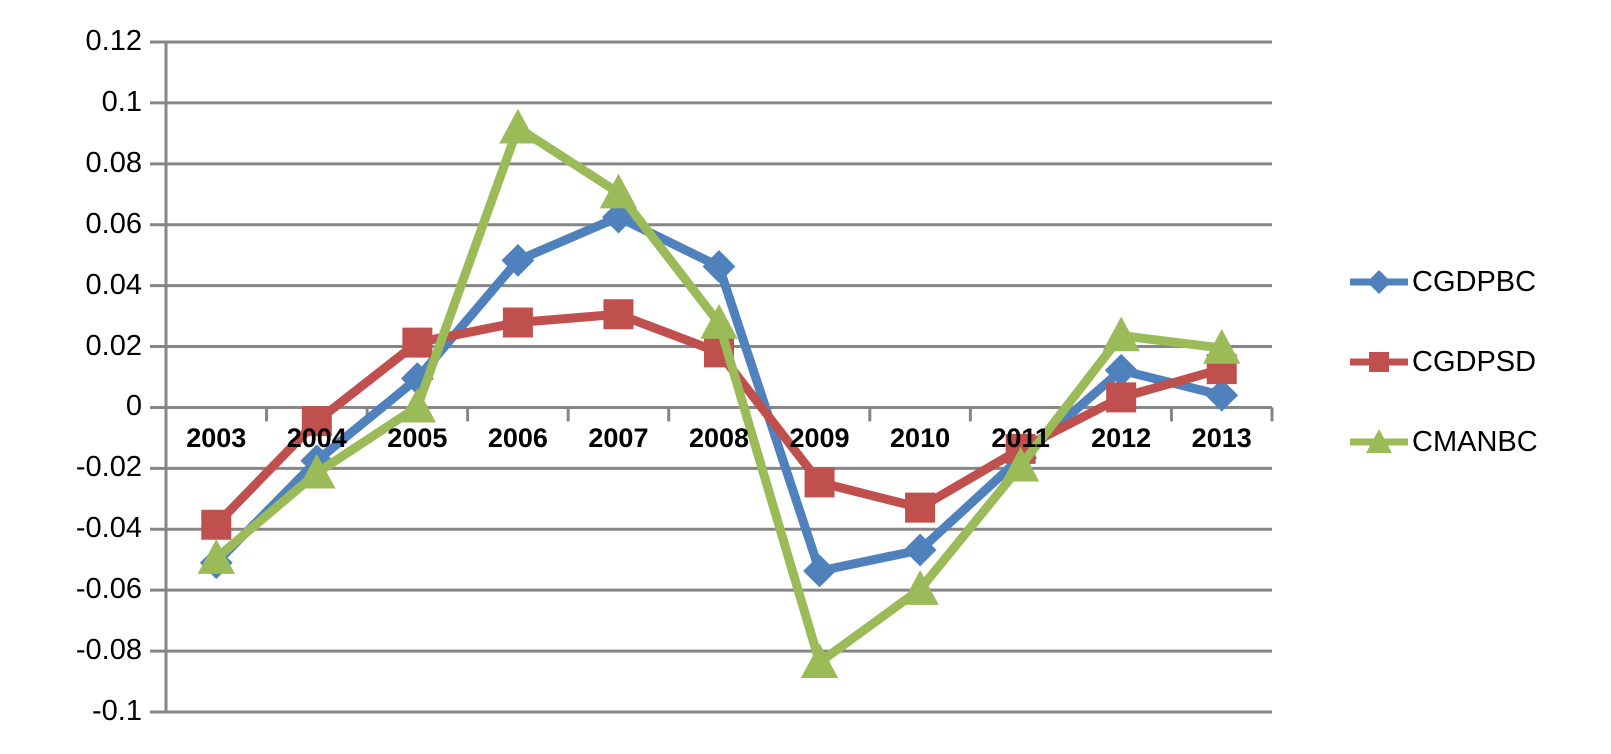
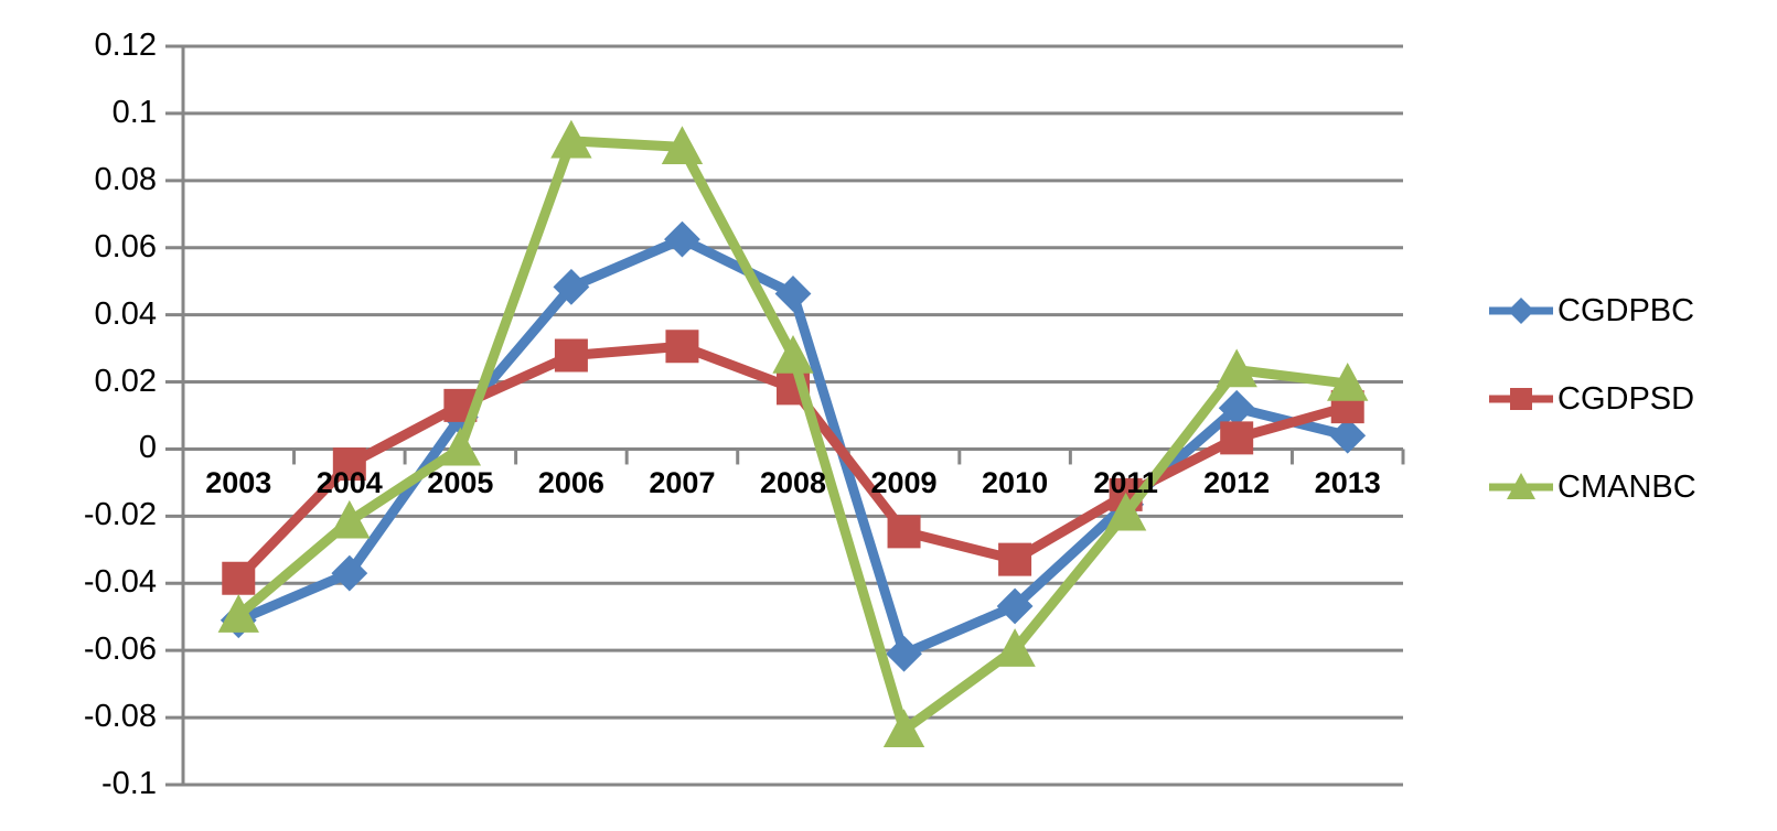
CGDPBC/2004: -0.018 -> -0.037
CGDPSD/2005: 0.021 -> 0.013
CMANBC/2007: 0.070 -> 0.090
CGDPBC/2009: -0.054 -> -0.061
